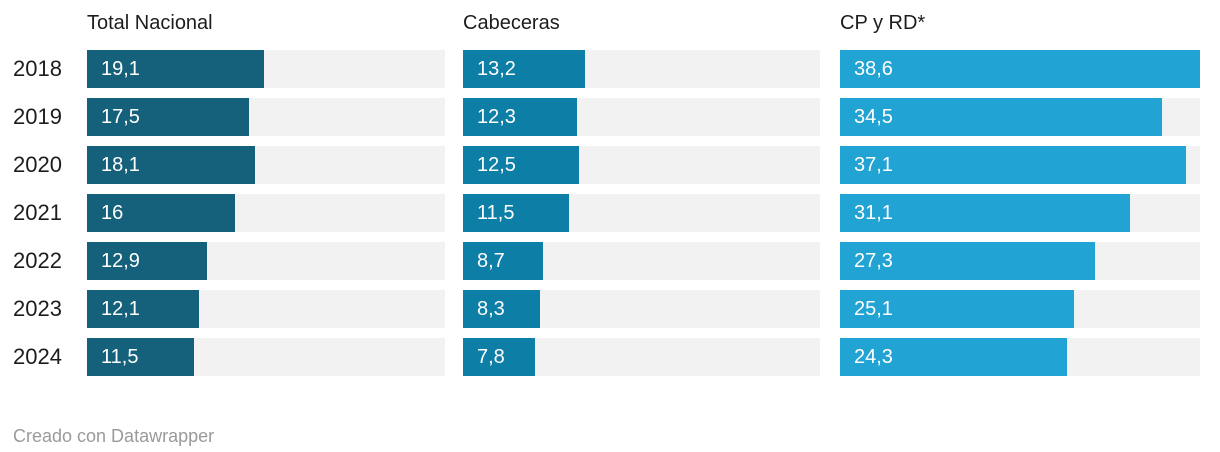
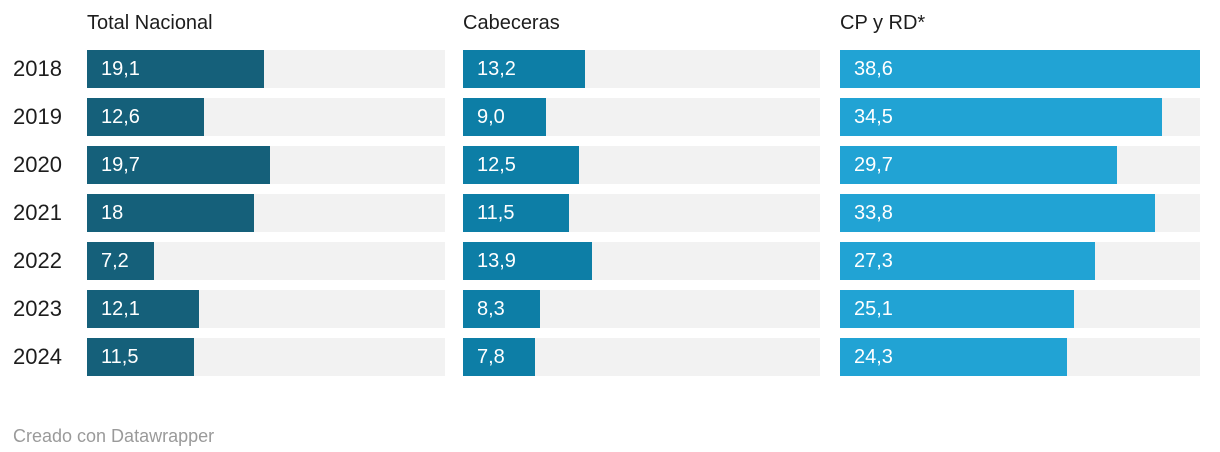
Total Nacional/2019: 17,5 -> 12,6
Cabeceras/2019: 12,3 -> 9,0
Total Nacional/2020: 18,1 -> 19,7
CP y RD*/2020: 37,1 -> 29,7
Total Nacional/2021: 16 -> 18
CP y RD*/2021: 31,1 -> 33,8
Total Nacional/2022: 12,9 -> 7,2
Cabeceras/2022: 8,7 -> 13,9
